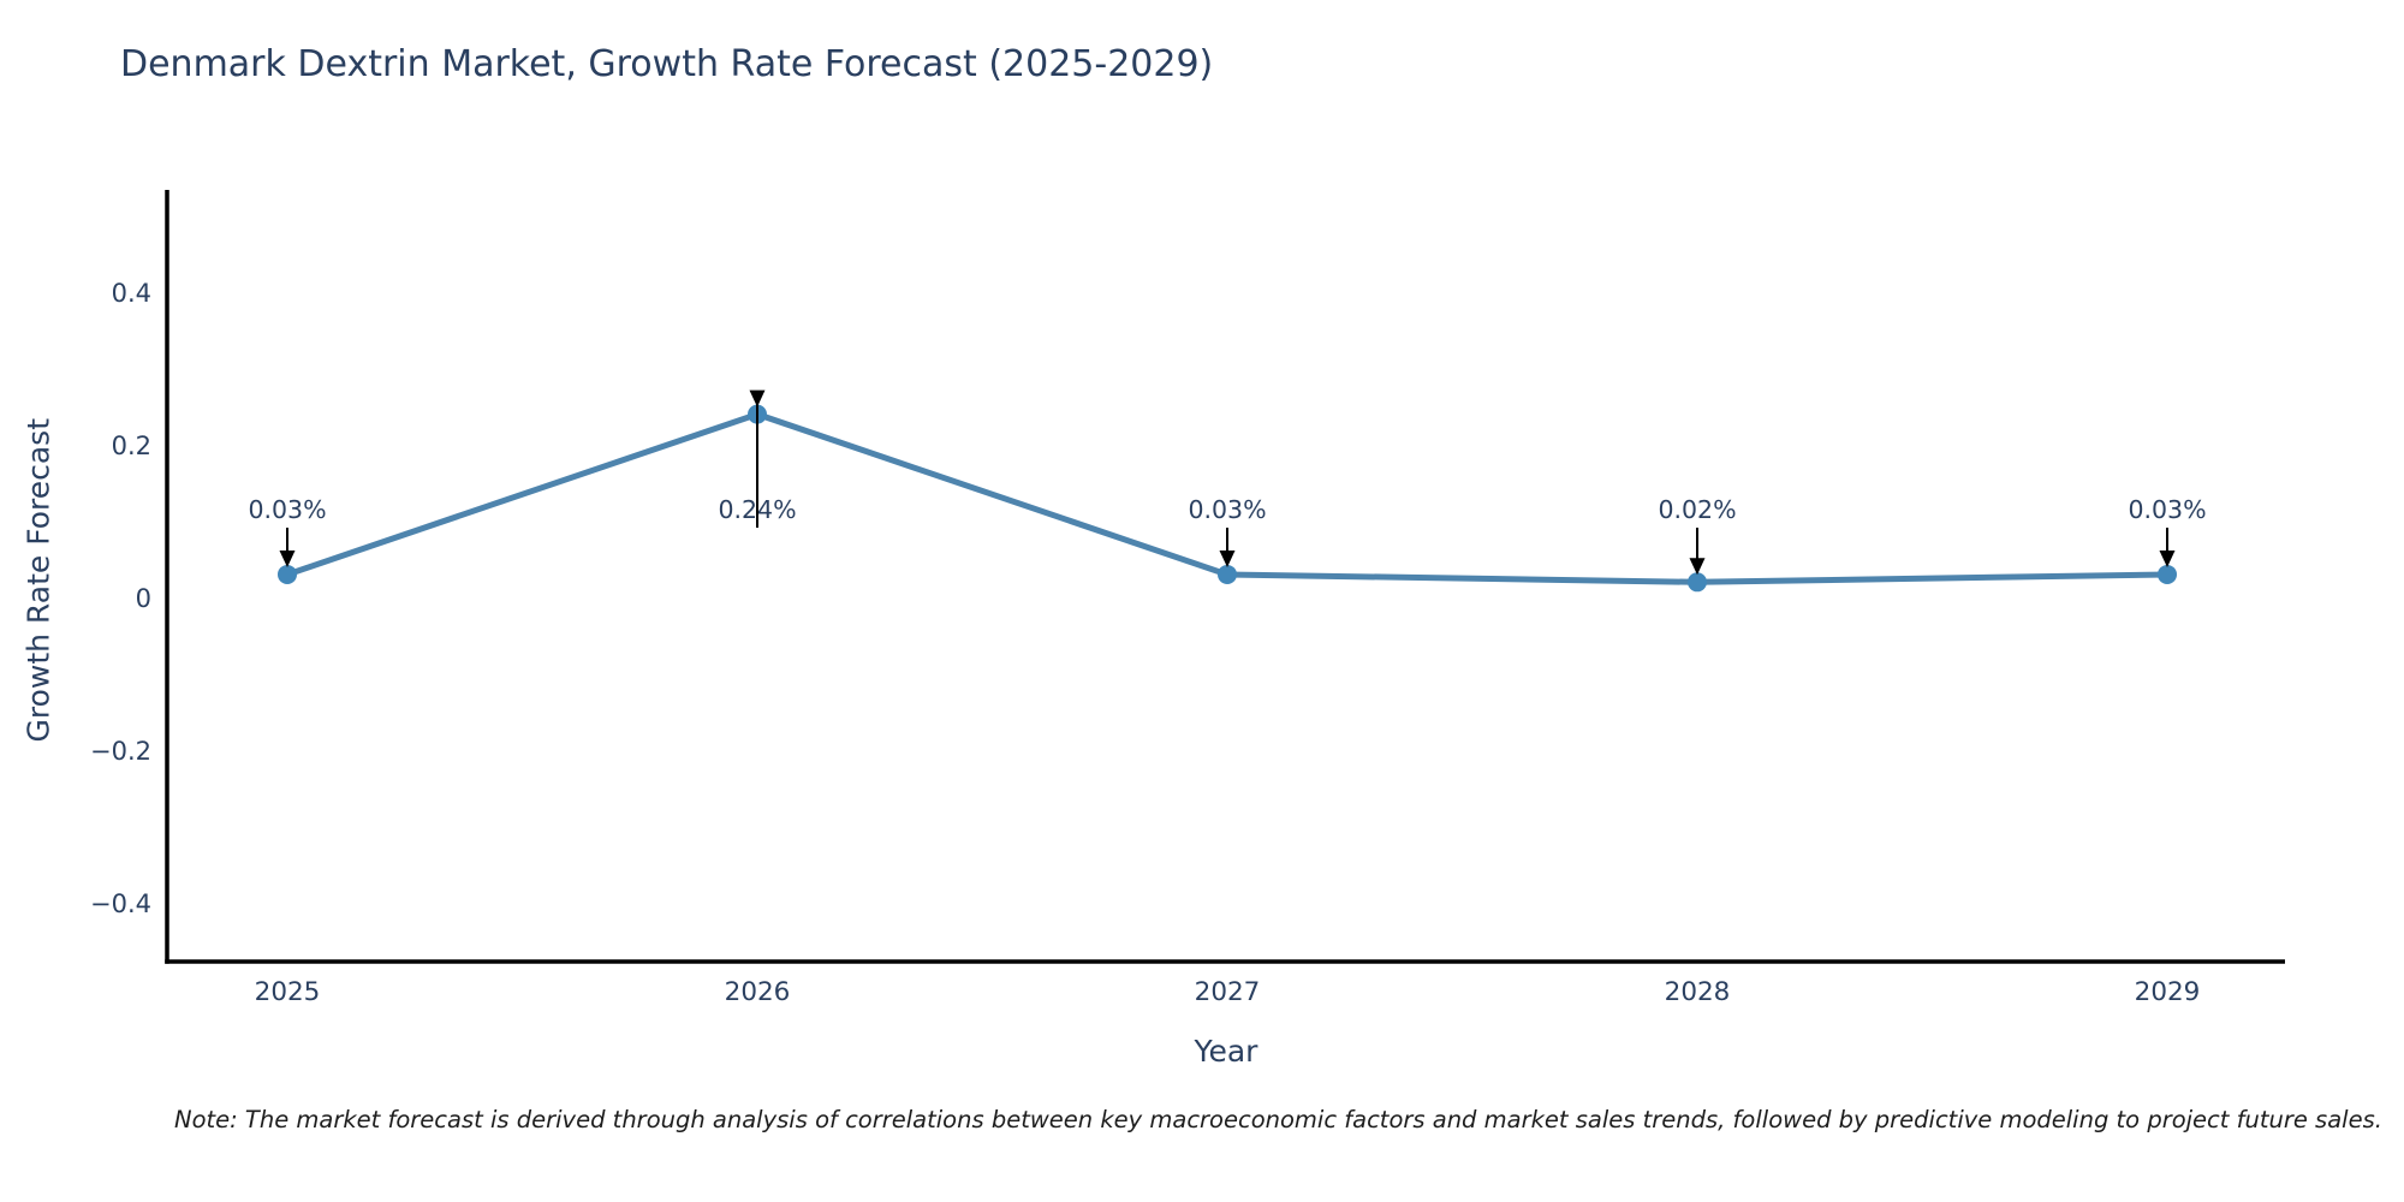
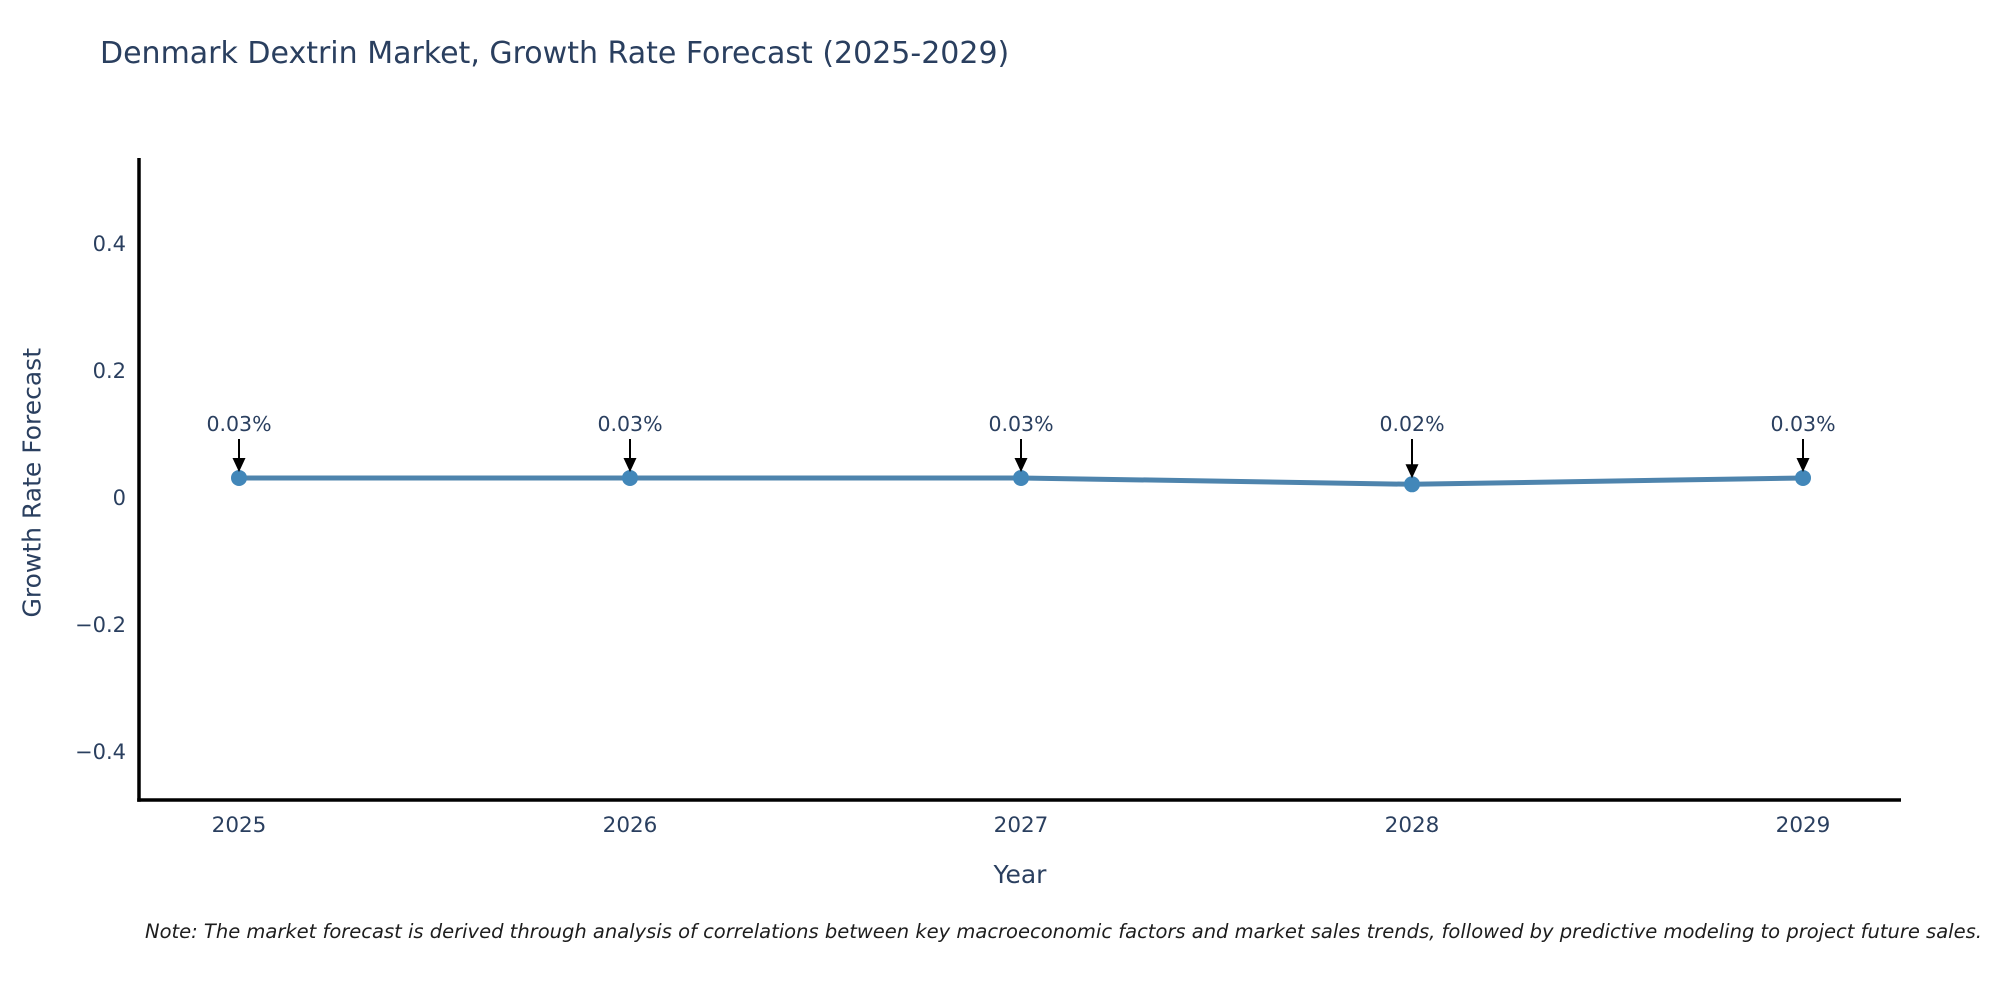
2026: 0.24% -> 0.03%
